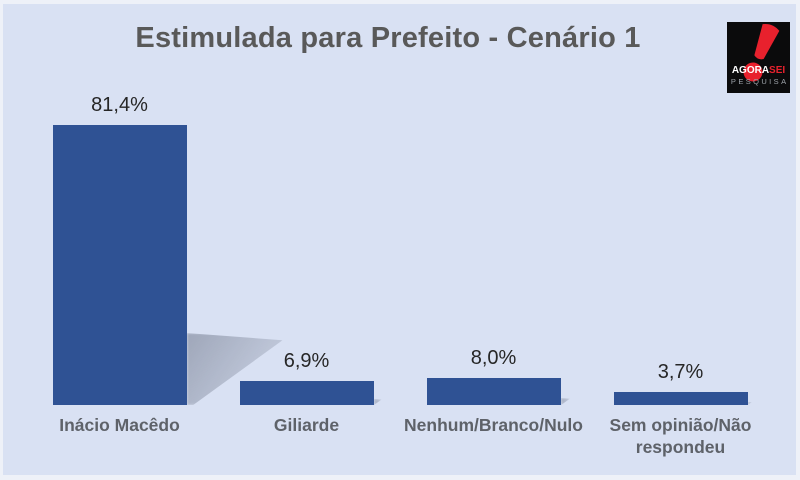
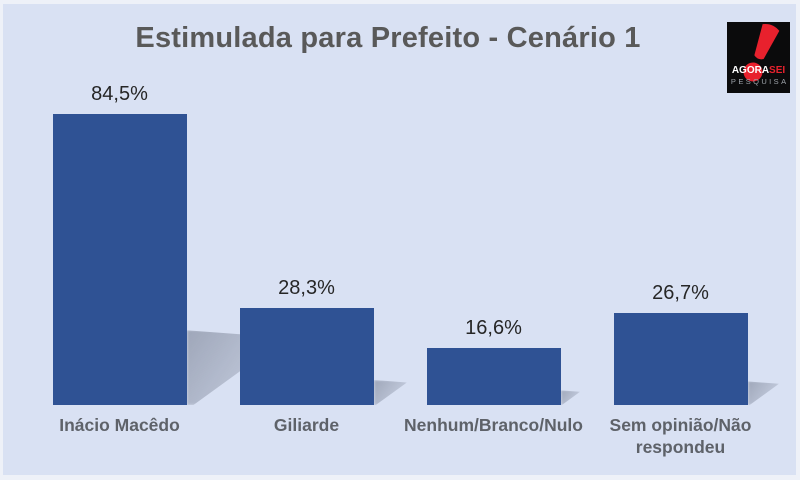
Inácio Macêdo: 81,4% -> 84,5%
Giliarde: 6,9% -> 28,3%
Nenhum/Branco/Nulo: 8,0% -> 16,6%
Sem opinião/Não respondeu: 3,7% -> 26,7%
